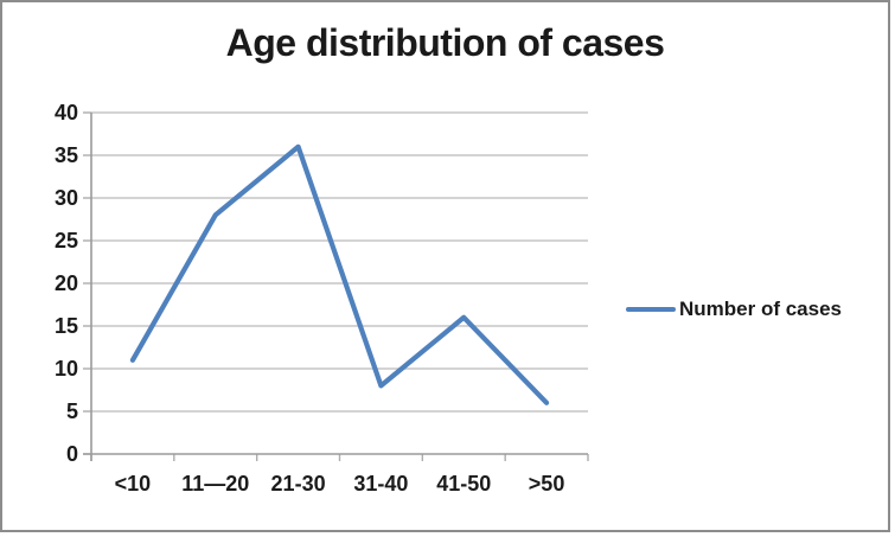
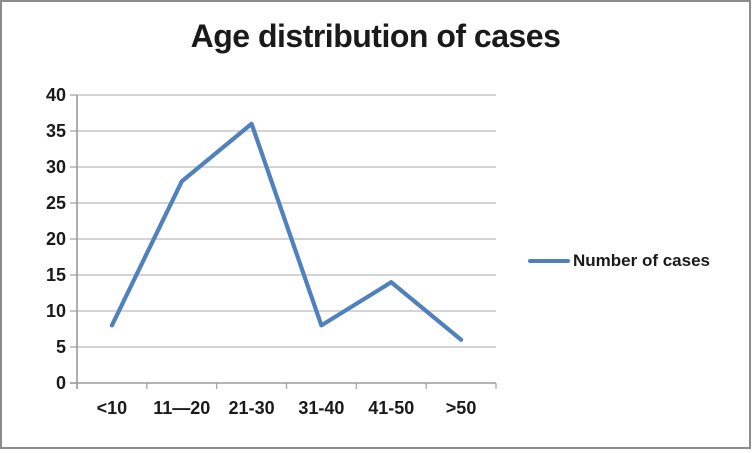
<10: 11 -> 8
41-50: 16 -> 14
